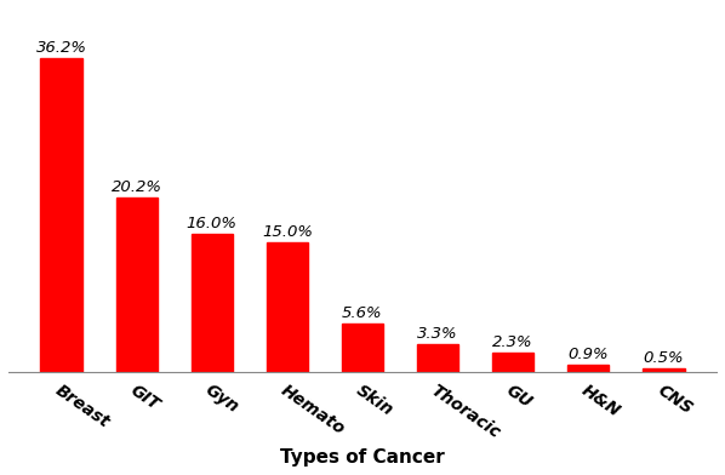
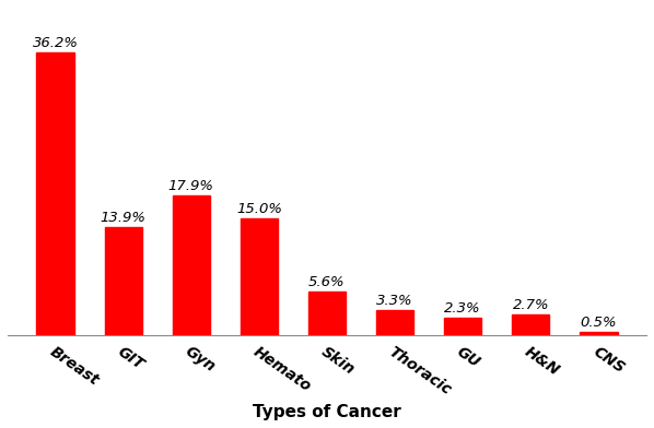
GIT: 20.2% -> 13.9%
Gyn: 16.0% -> 17.9%
H&N: 0.9% -> 2.7%
